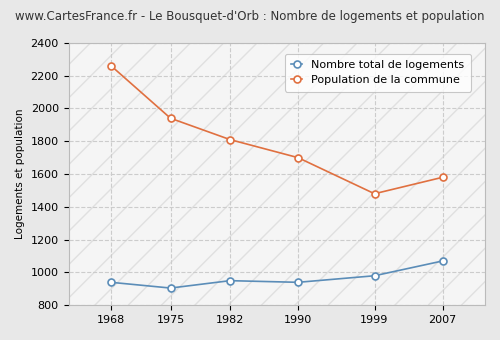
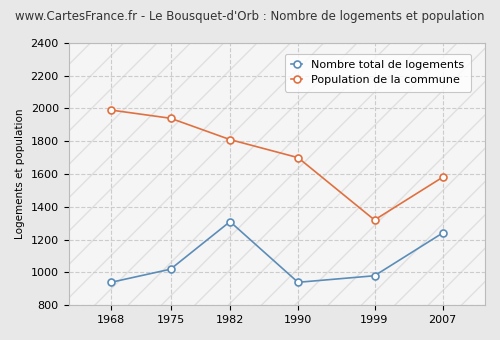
Population de la commune/1968: 2260 -> 1990
Nombre total de logements/1975: 900 -> 1020
Nombre total de logements/1982: 950 -> 1310
Population de la commune/1999: 1480 -> 1320
Nombre total de logements/2007: 1070 -> 1240
